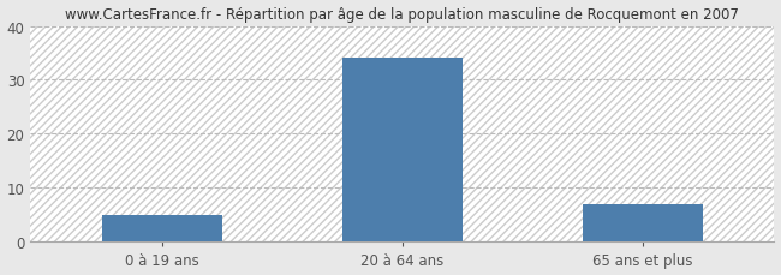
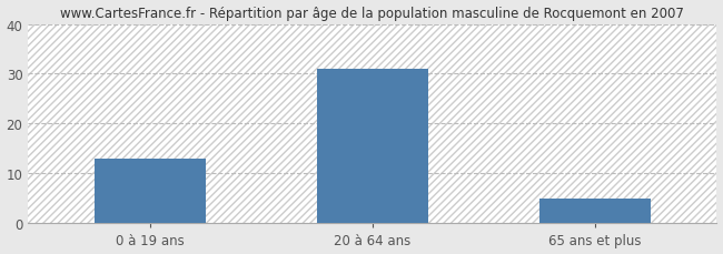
0 à 19 ans: 5 -> 13
20 à 64 ans: 34 -> 31
65 ans et plus: 7 -> 5
